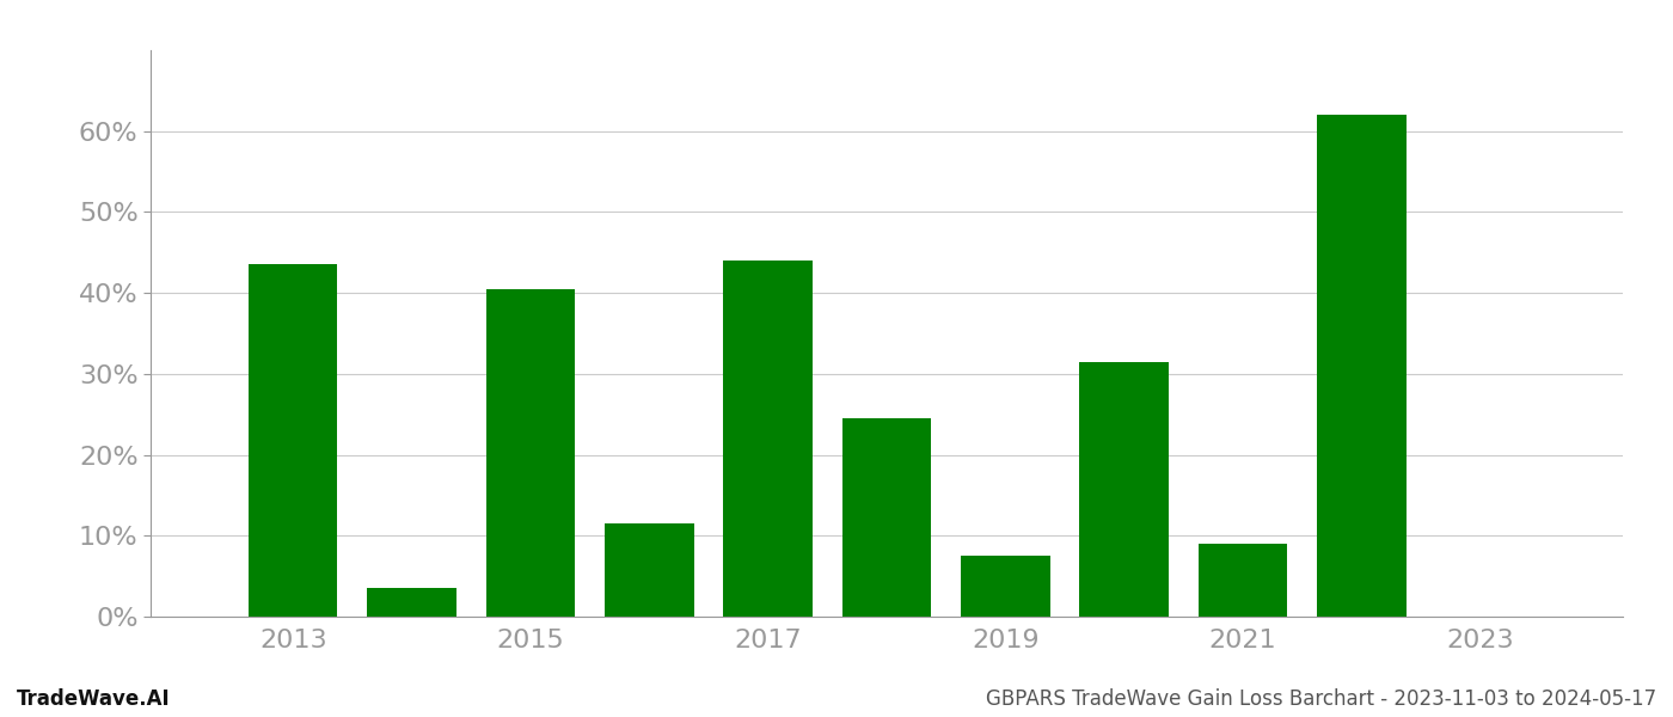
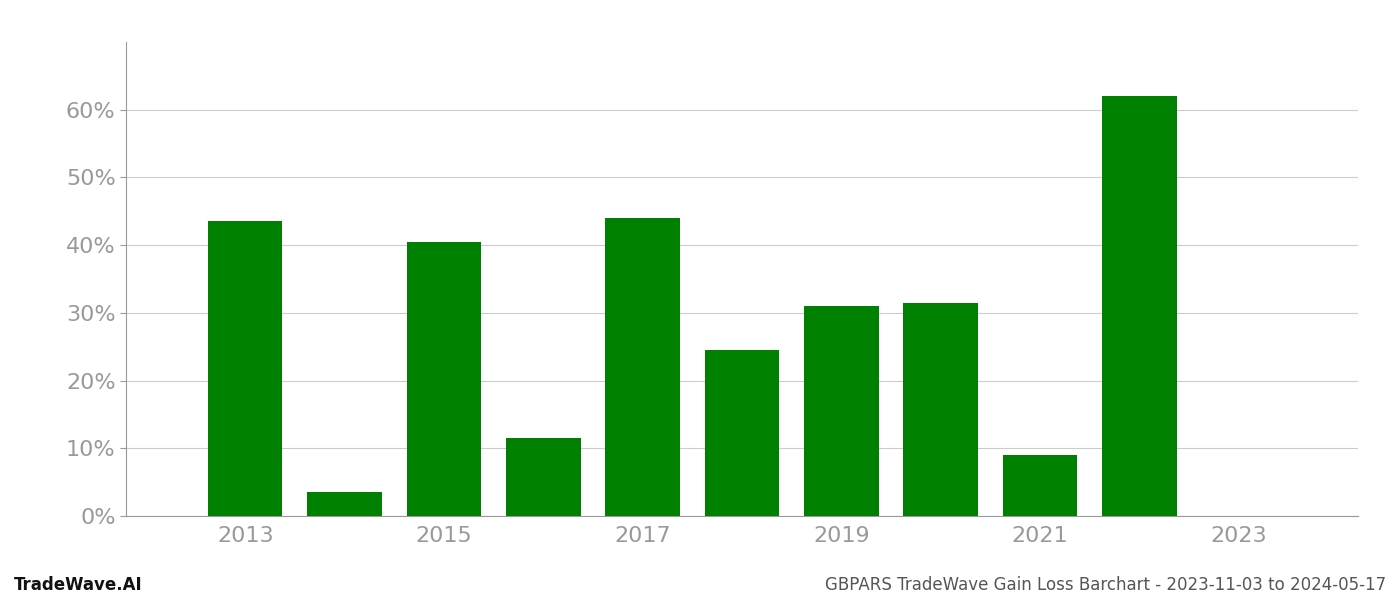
2019: 7.5% -> 31.0%
